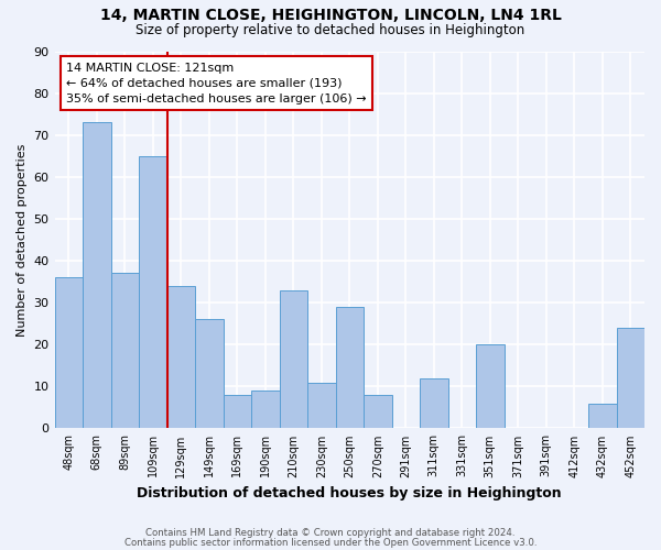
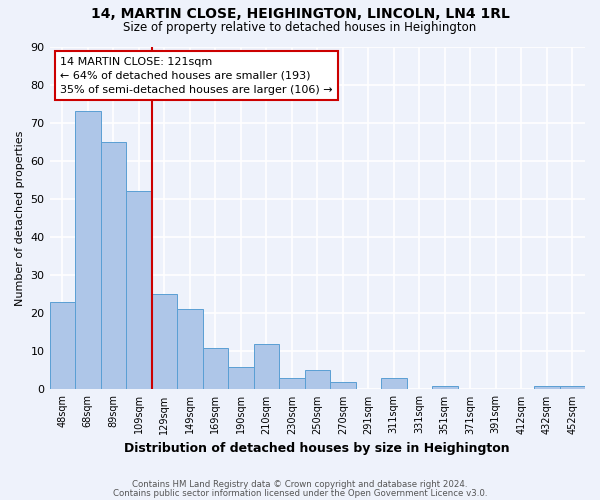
48sqm: 36 -> 23
89sqm: 37 -> 65
109sqm: 65 -> 52
129sqm: 34 -> 25
149sqm: 26 -> 21
169sqm: 8 -> 11
190sqm: 9 -> 6
210sqm: 33 -> 12
230sqm: 11 -> 3
250sqm: 29 -> 5
270sqm: 8 -> 2
311sqm: 12 -> 3
351sqm: 20 -> 1
432sqm: 6 -> 1
452sqm: 24 -> 1
